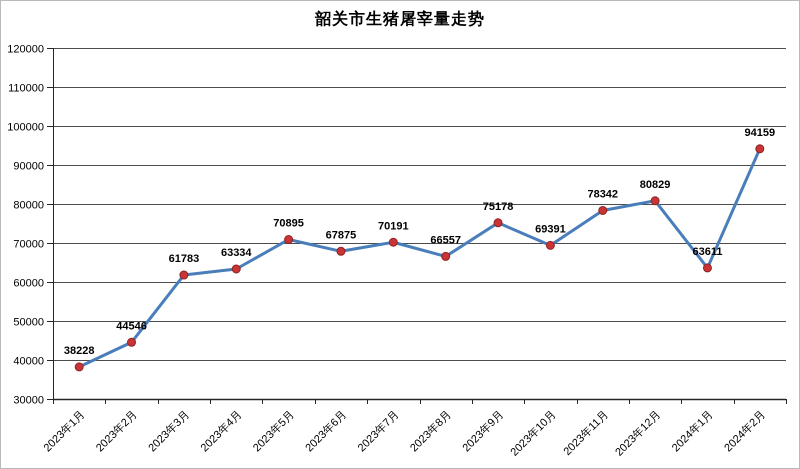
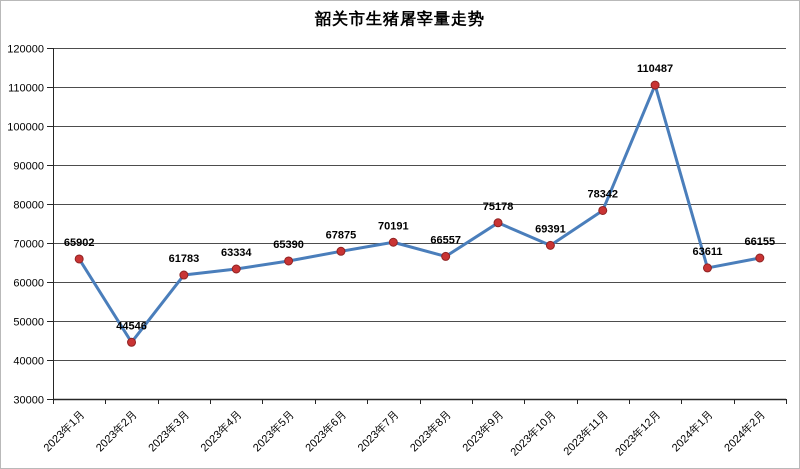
2023年1月: 38228 -> 65902
2023年5月: 70895 -> 65390
2023年12月: 80829 -> 110487
2024年2月: 94159 -> 66155
